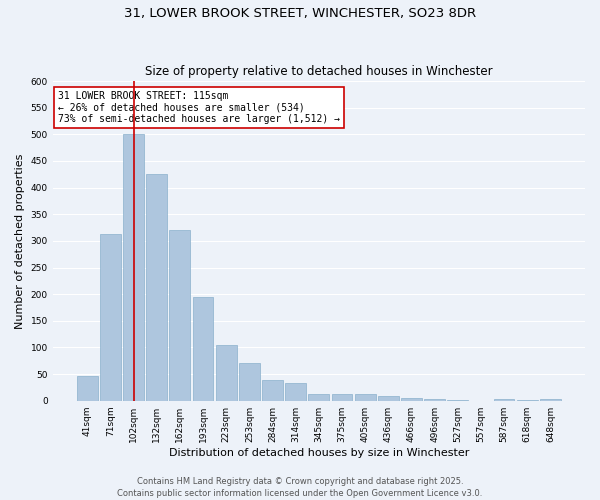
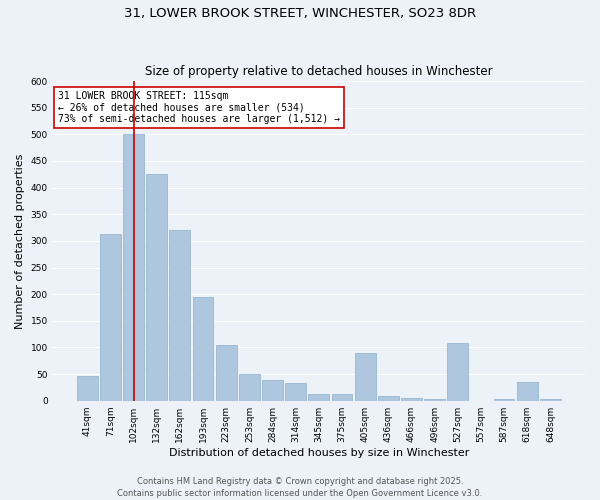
253sqm: 70 -> 50
405sqm: 12 -> 90
527sqm: 1 -> 108
618sqm: 1 -> 36
